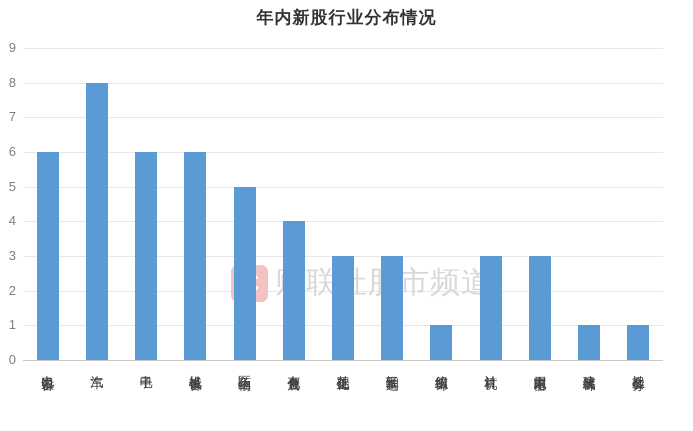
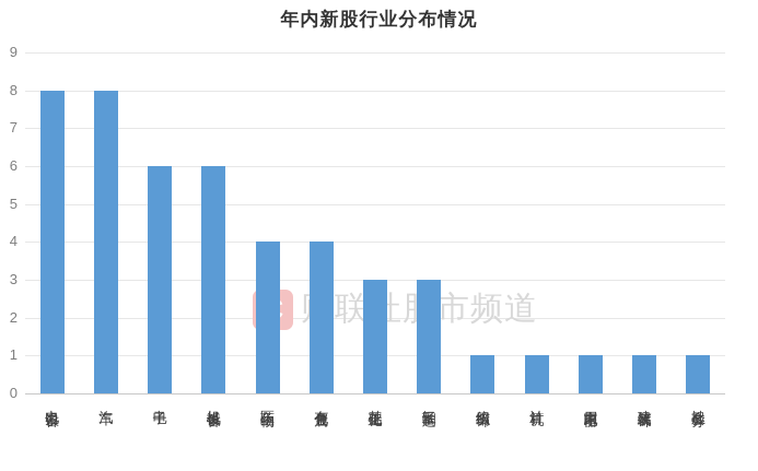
电力设备: 6 -> 8
医药生物: 5 -> 4
计算机: 3 -> 1
家用电器: 3 -> 1
